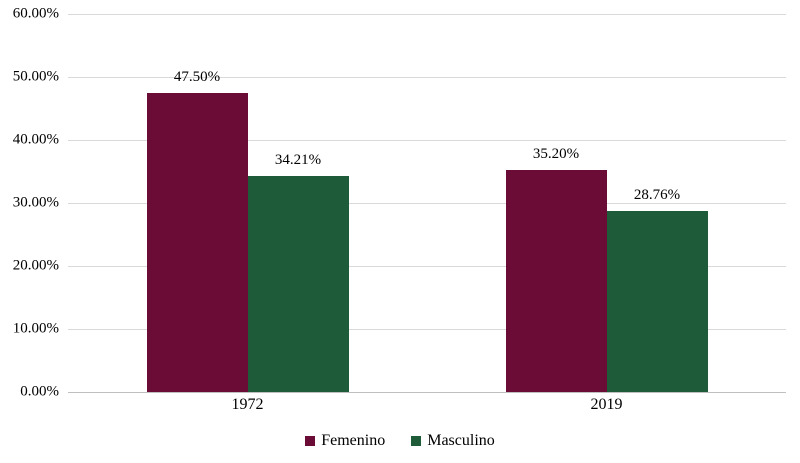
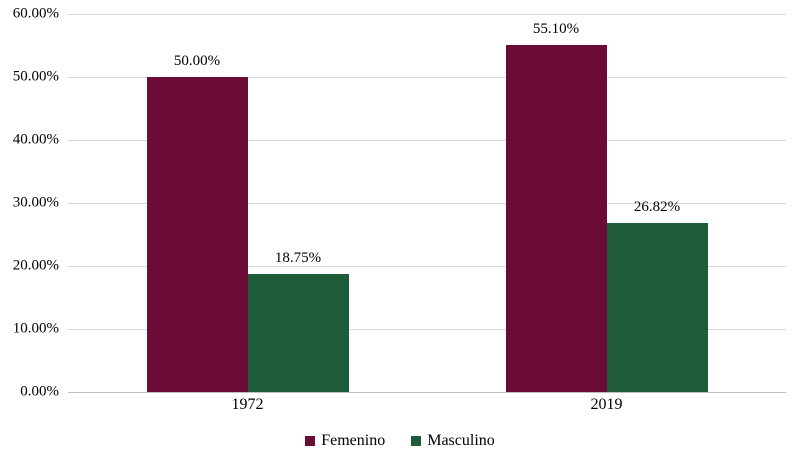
Femenino/1972: 47.50% -> 50.00%
Masculino/1972: 34.21% -> 18.75%
Femenino/2019: 35.20% -> 55.10%
Masculino/2019: 28.76% -> 26.82%
